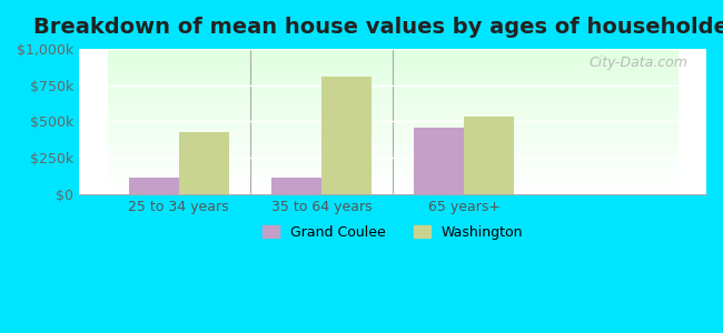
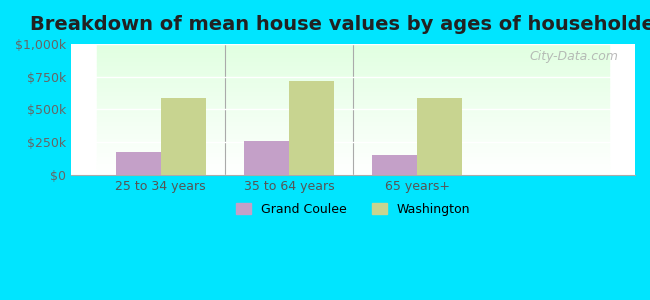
Grand Coulee/25 to 34 years: $110k -> $180k
Washington/25 to 34 years: $430k -> $590k
Grand Coulee/35 to 64 years: $110k -> $260k
Washington/35 to 64 years: $810k -> $720k
Grand Coulee/65 years+: $460k -> $150k
Washington/65 years+: $530k -> $590k
